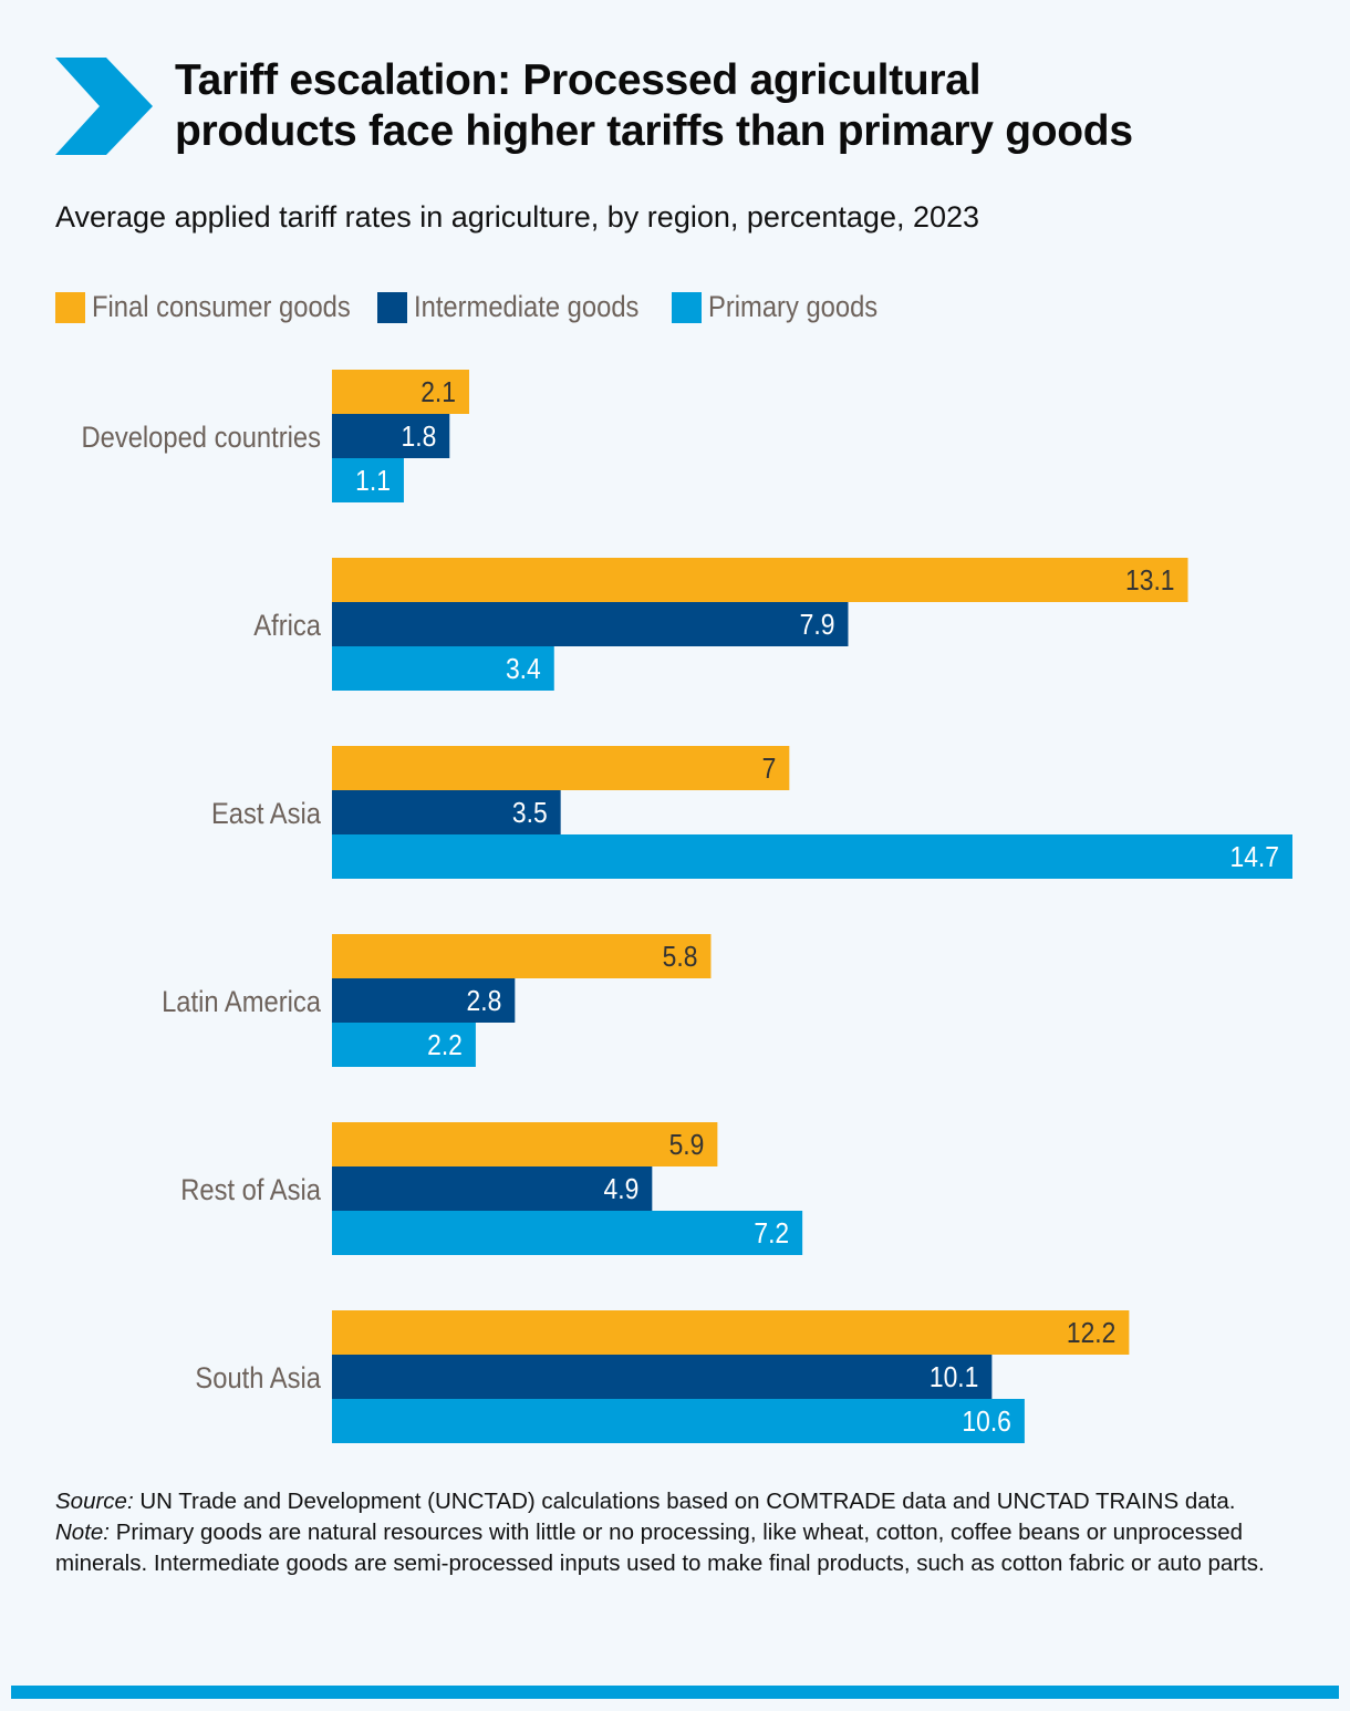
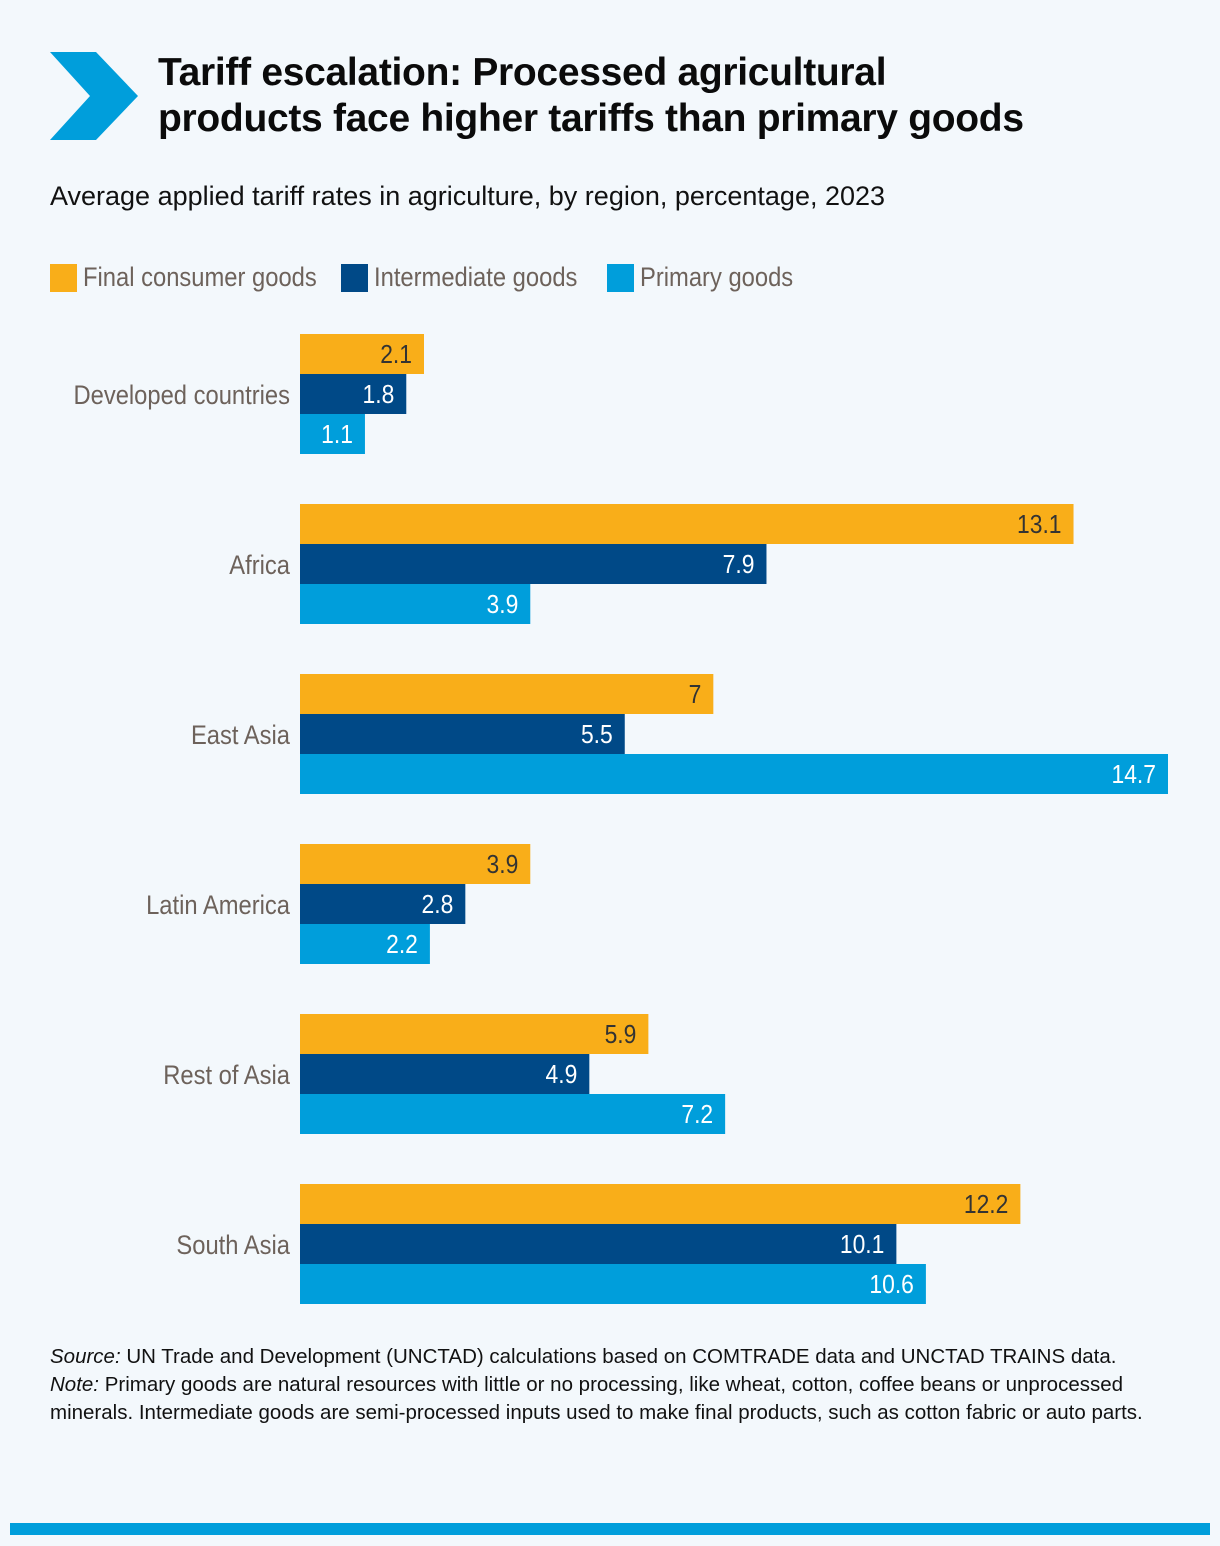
Primary goods/Africa: 3.4 -> 3.9
Intermediate goods/East Asia: 3.5 -> 5.5
Final consumer goods/Latin America: 5.8 -> 3.9
